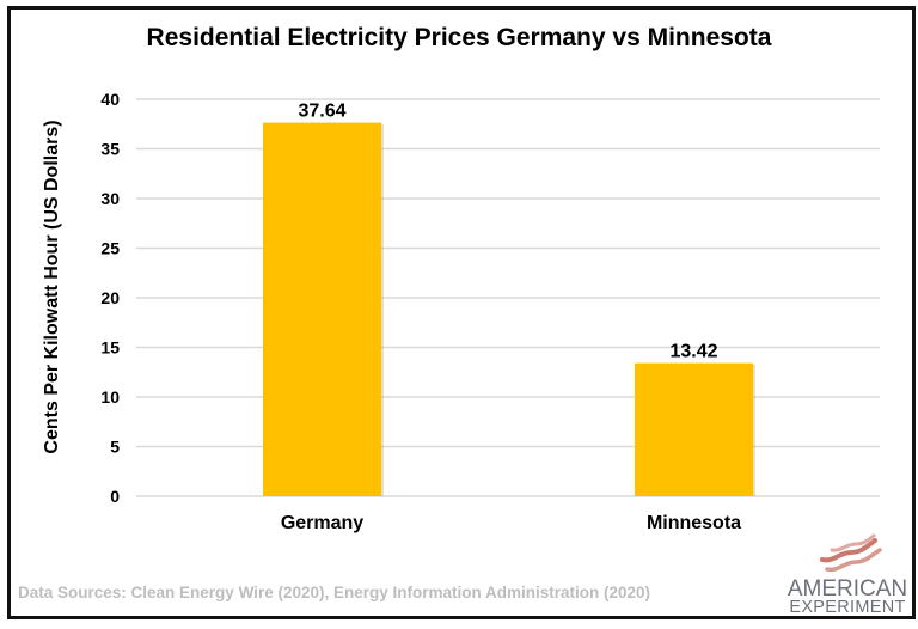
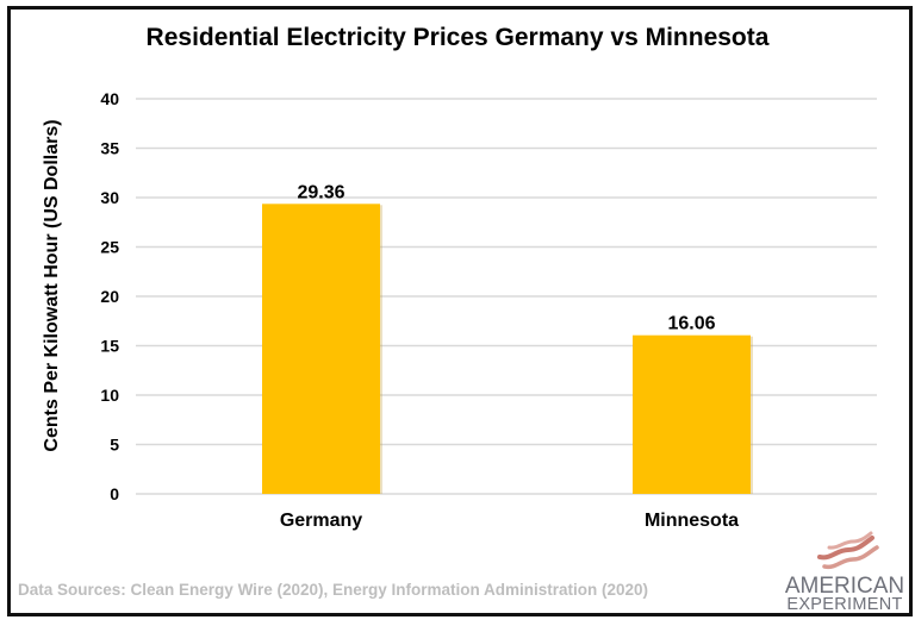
Germany: 37.64 -> 29.36
Minnesota: 13.42 -> 16.06
